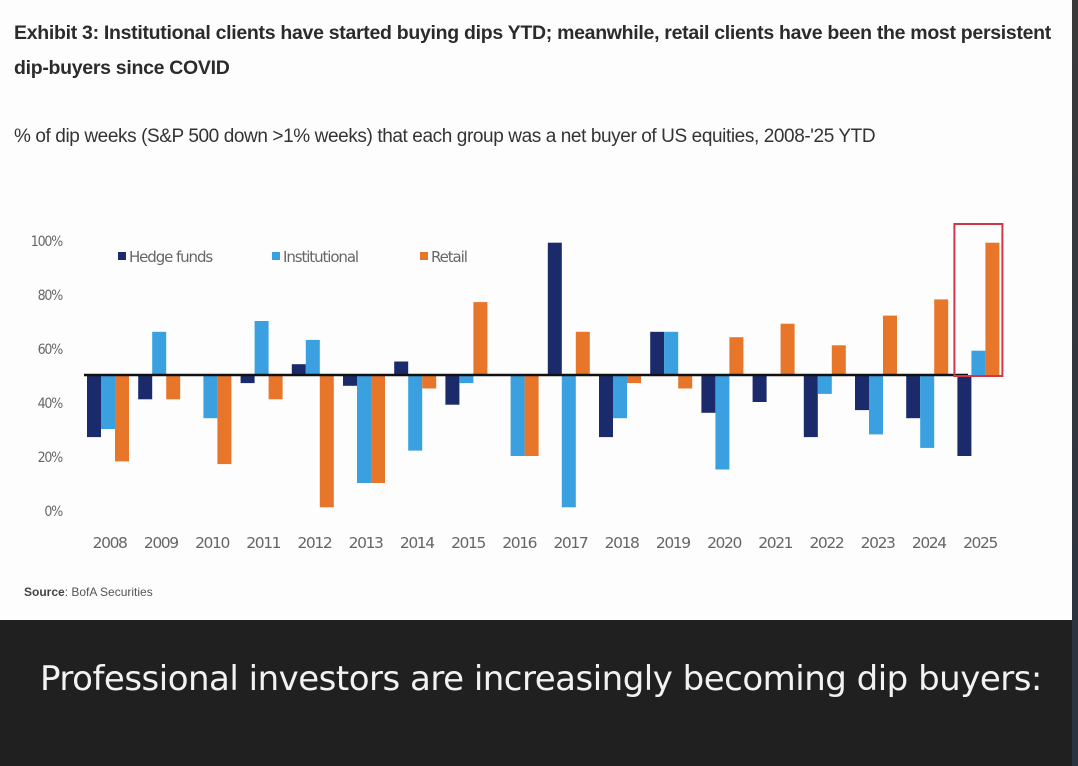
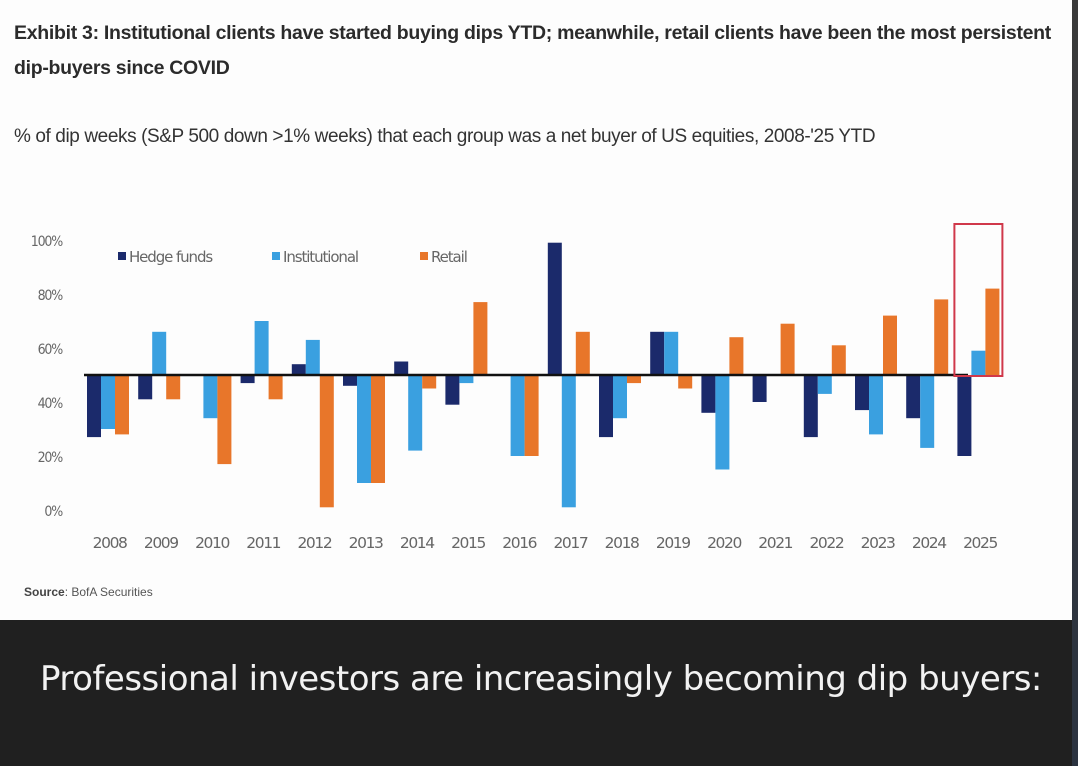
Retail/2008: 18% -> 28%
Retail/2025: 99% -> 82%
